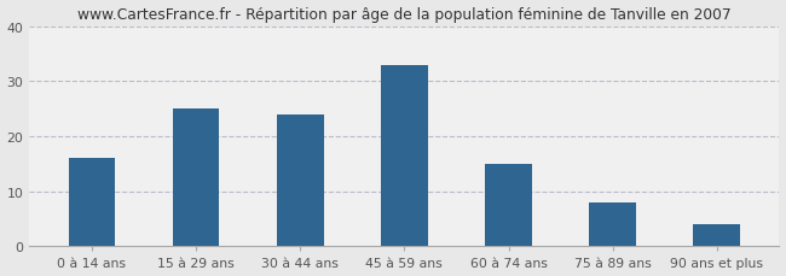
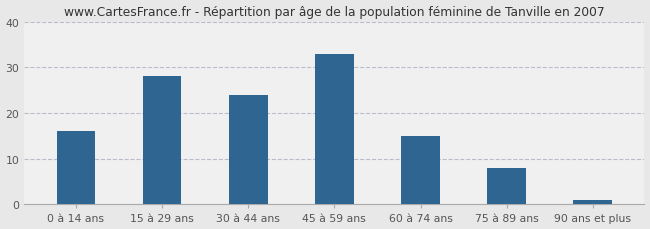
15 à 29 ans: 25 -> 28
90 ans et plus: 4 -> 1
